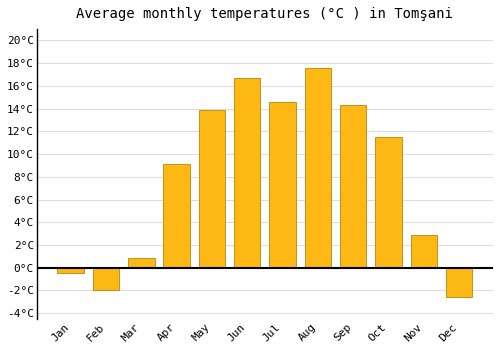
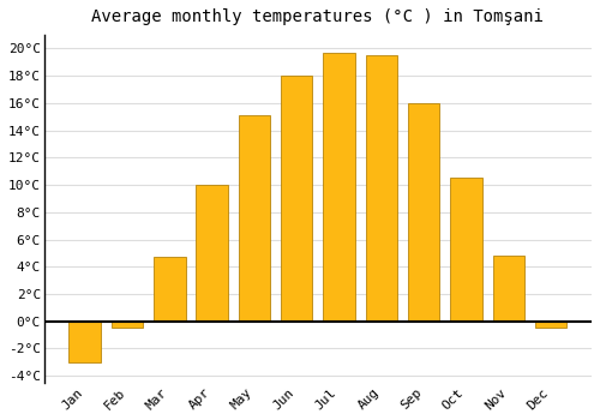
Jan: -0.5°C -> -3.0°C
Feb: -2.0°C -> -0.5°C
Mar: 0.9°C -> 4.7°C
Apr: 9.1°C -> 10.0°C
May: 13.9°C -> 15.1°C
Jun: 16.7°C -> 18.0°C
Jul: 14.6°C -> 19.7°C
Aug: 17.6°C -> 19.5°C
Sep: 14.3°C -> 16.0°C
Oct: 11.5°C -> 10.5°C
Nov: 2.9°C -> 4.8°C
Dec: -2.6°C -> -0.5°C
